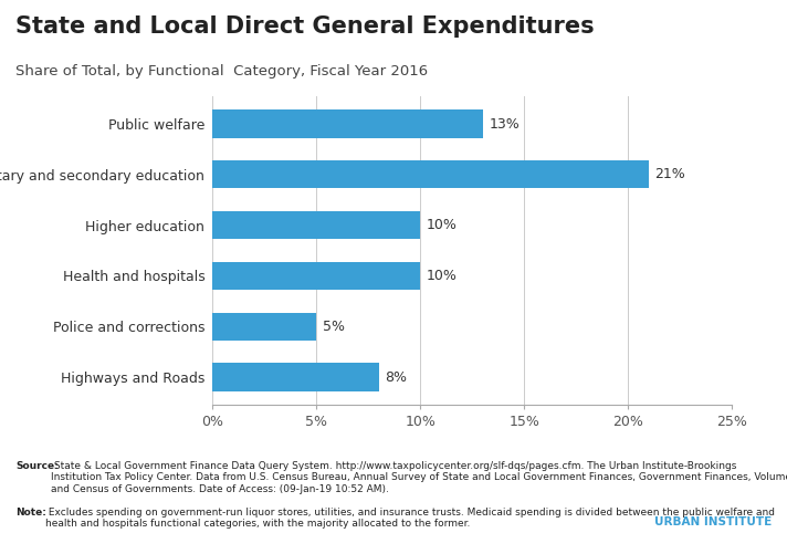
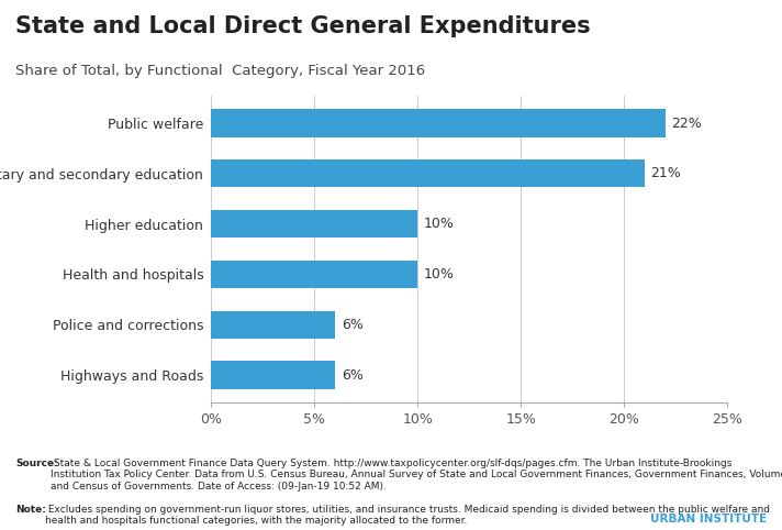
Public welfare: 13% -> 22%
Police and corrections: 5% -> 6%
Highways and Roads: 8% -> 6%
